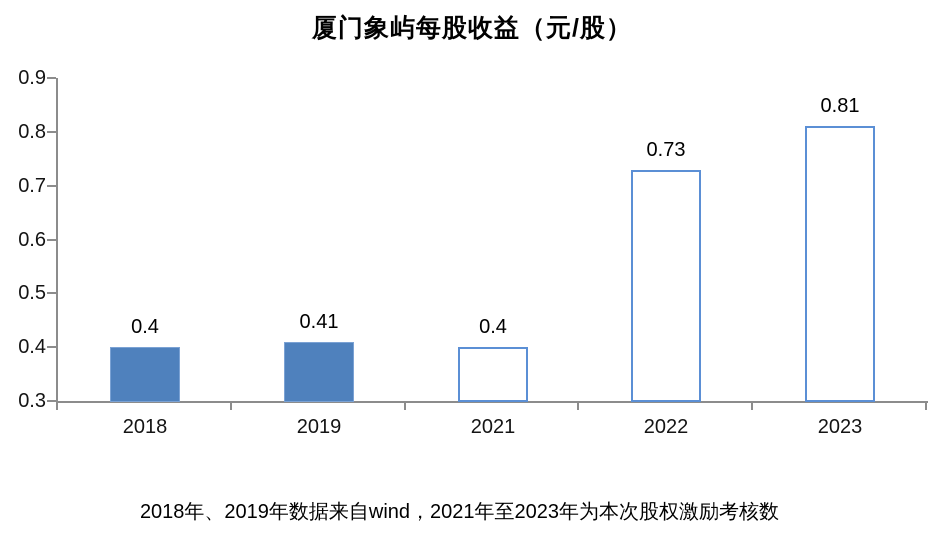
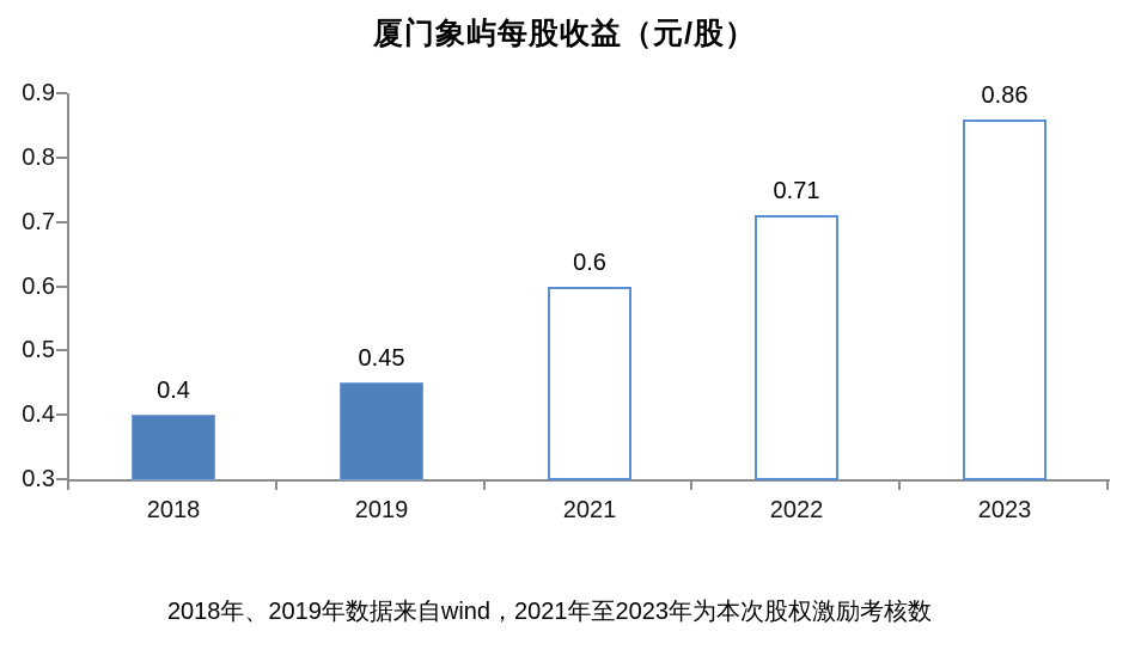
2019: 0.41 -> 0.45
2021: 0.4 -> 0.6
2022: 0.73 -> 0.71
2023: 0.81 -> 0.86
